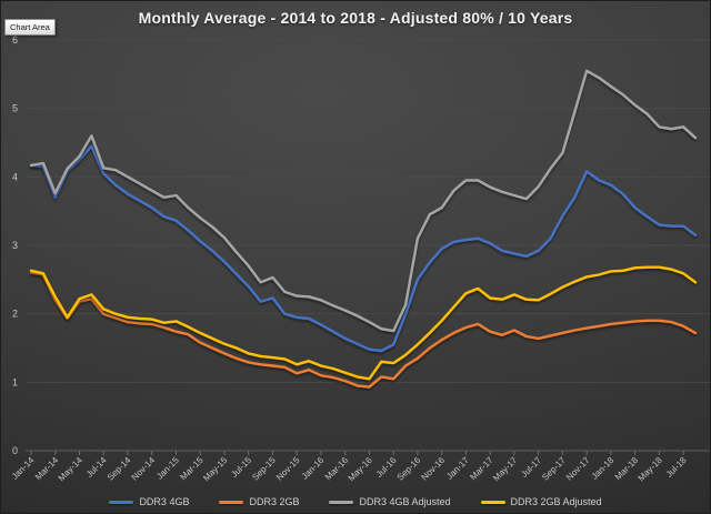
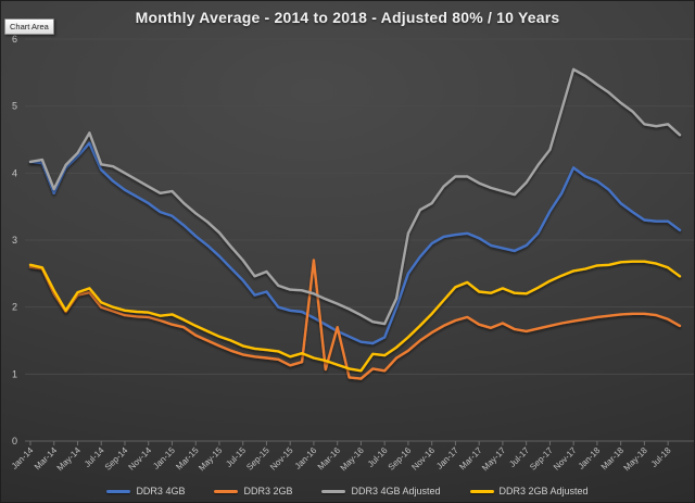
DDR3 2GB/Jan-16: 1.1 -> 2.7
DDR3 2GB/Mar-16: 1.0 -> 1.7
